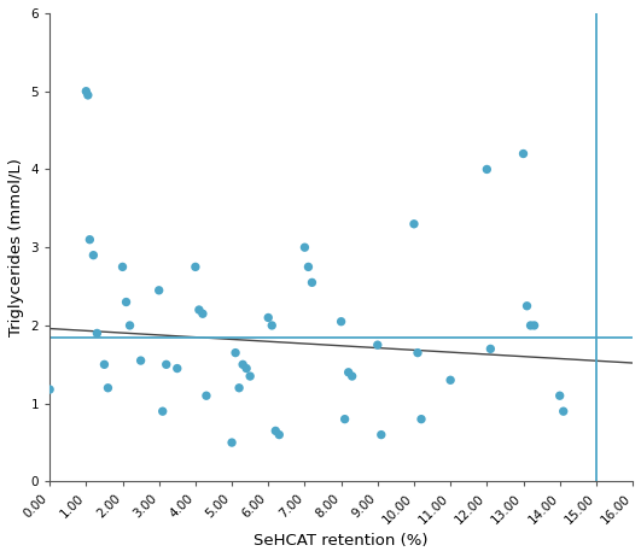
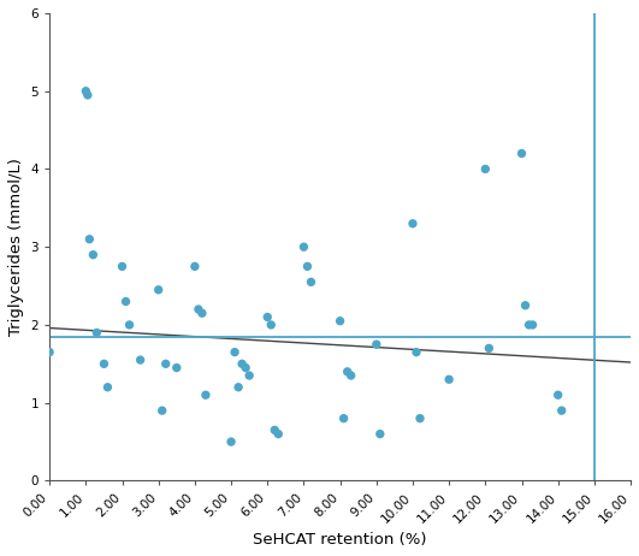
0.00: 1.18 -> 1.65
